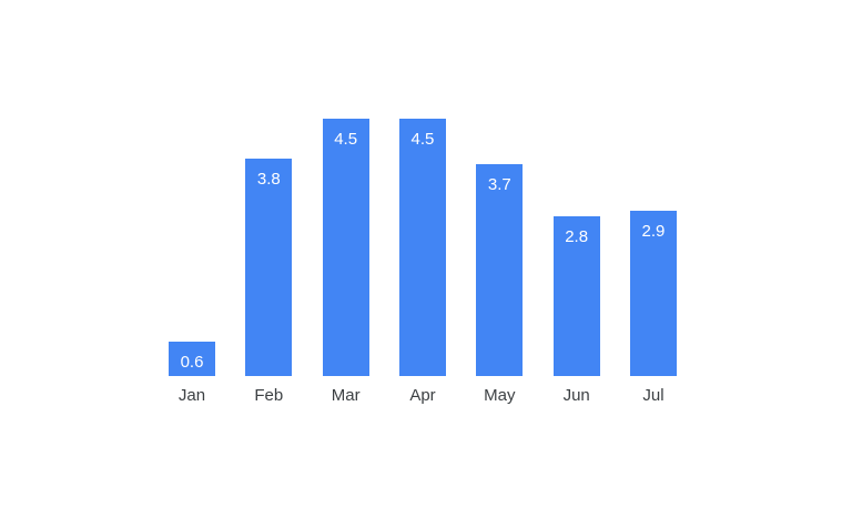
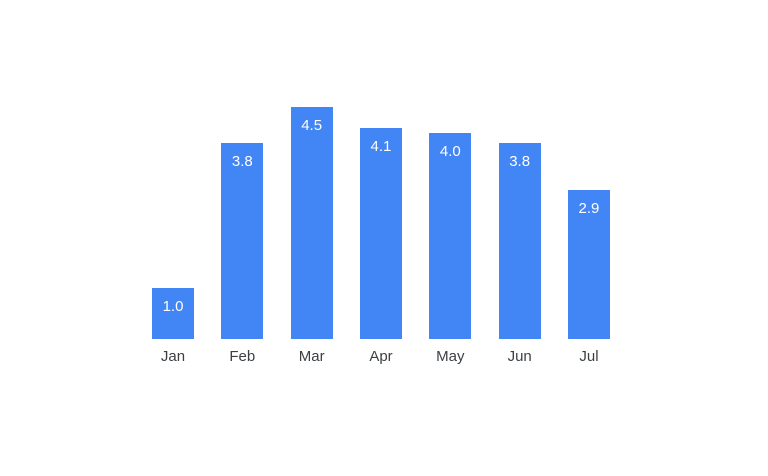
Jan: 0.6 -> 1.0
Apr: 4.5 -> 4.1
May: 3.7 -> 4.0
Jun: 2.8 -> 3.8
